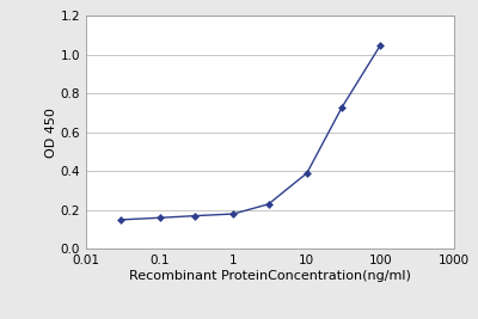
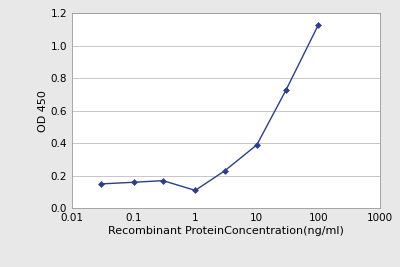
1: 0.18 -> 0.11
100: 1.05 -> 1.13
